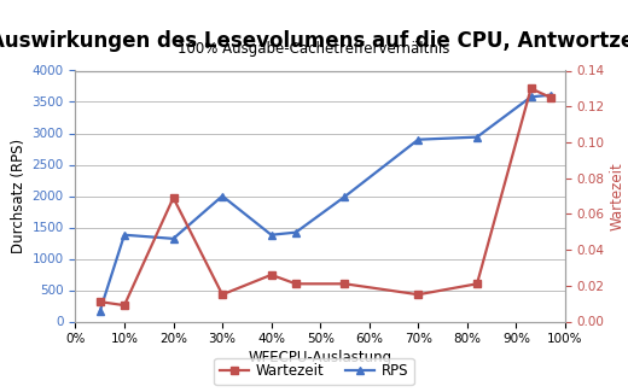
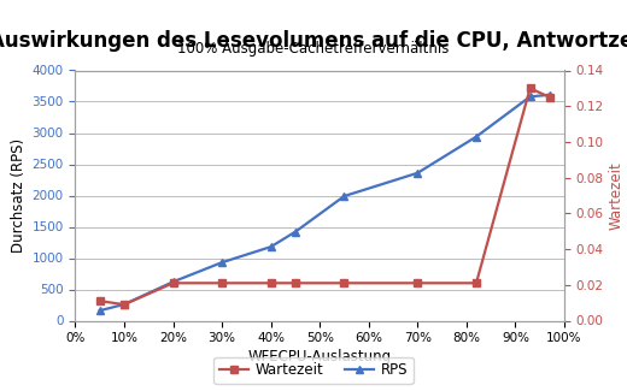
RPS/10%: 1380 -> 260
RPS/20%: 1320 -> 620
Wartezeit/20%: 0.069 -> 0.021
RPS/30%: 2000 -> 930
Wartezeit/30%: 0.015 -> 0.021
RPS/40%: 1380 -> 1180
Wartezeit/40%: 0.026 -> 0.021
RPS/70%: 2900 -> 2360
Wartezeit/70%: 0.015 -> 0.021
